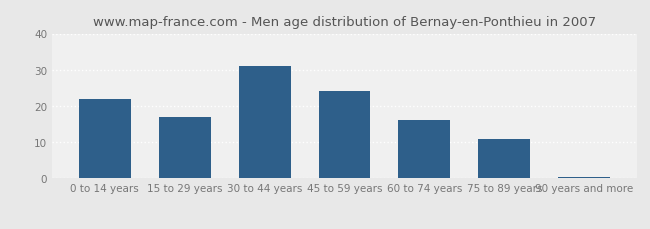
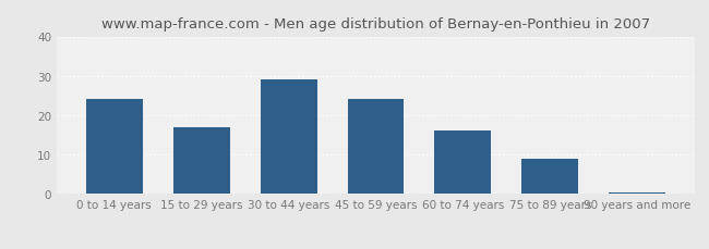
0 to 14 years: 22.0 -> 24.0
30 to 44 years: 31.0 -> 29.0
75 to 89 years: 11.0 -> 9.0
